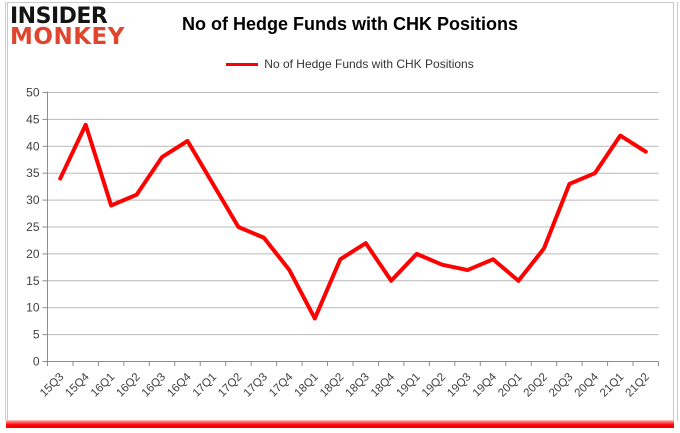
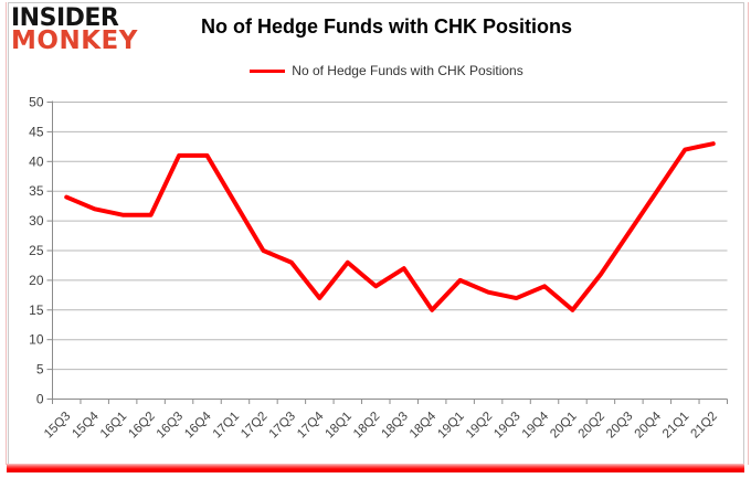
15Q4: 44 -> 32
16Q1: 29 -> 31
16Q3: 38 -> 41
18Q1: 8 -> 23
20Q3: 33 -> 28
21Q2: 39 -> 43
